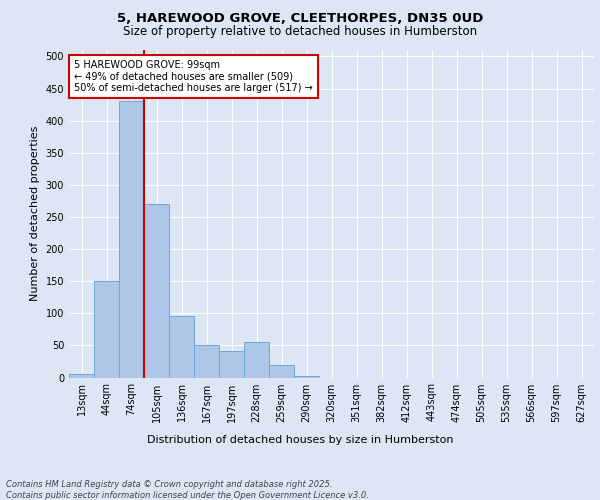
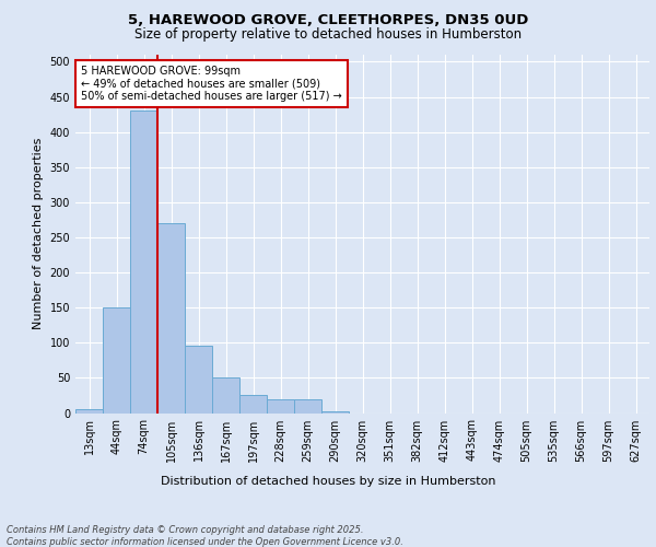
197sqm: 42 -> 25
228sqm: 56 -> 20
